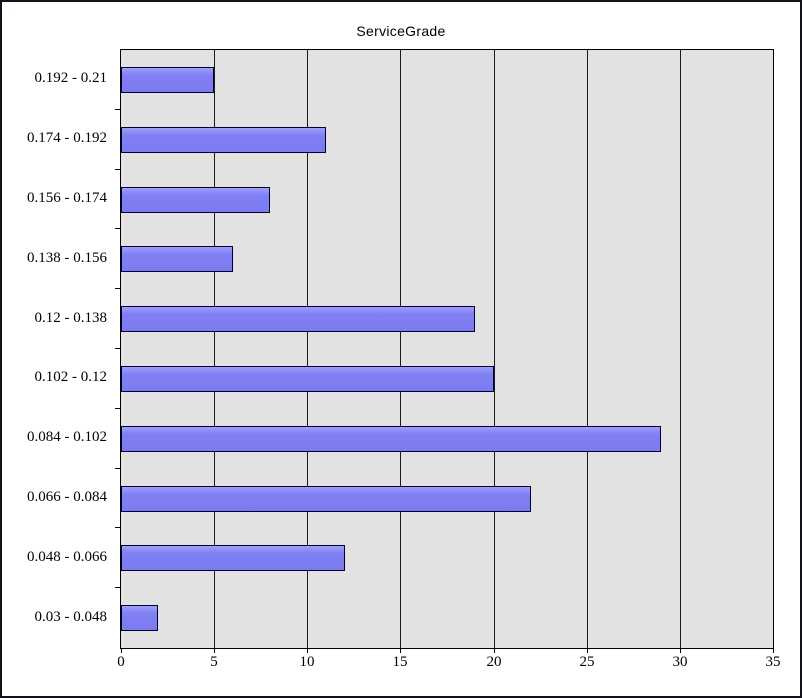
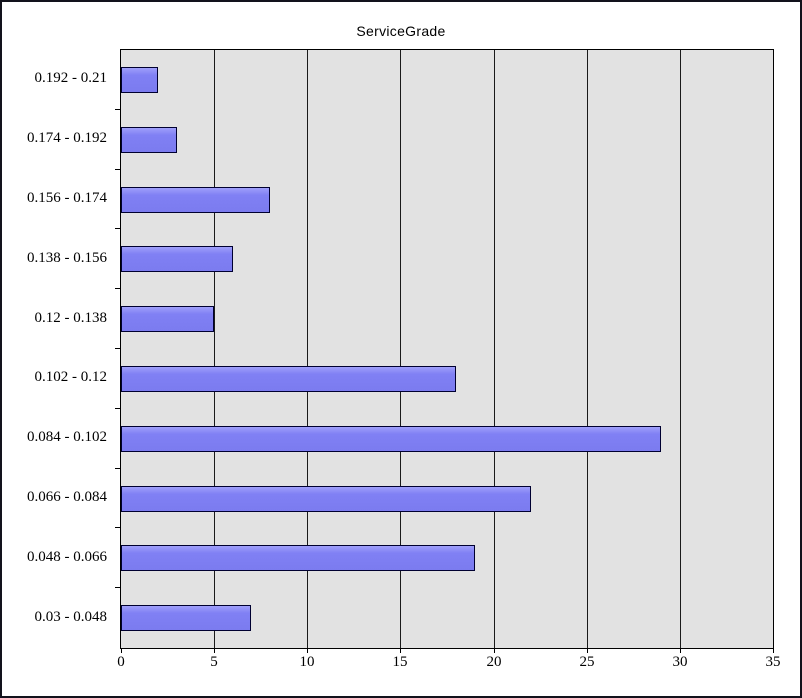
0.192 - 0.21: 5 -> 2
0.174 - 0.192: 11 -> 3
0.12 - 0.138: 19 -> 5
0.102 - 0.12: 20 -> 18
0.048 - 0.066: 12 -> 19
0.03 - 0.048: 2 -> 7
